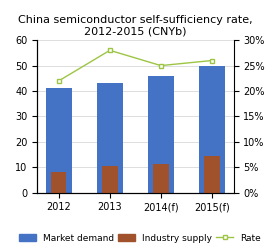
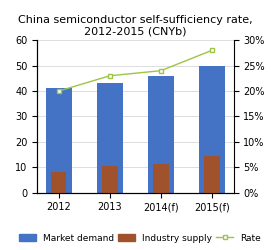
Rate/2012: 22% -> 20%
Rate/2013: 28% -> 23%
Rate/2014(f): 25% -> 24%
Rate/2015(f): 26% -> 28%
